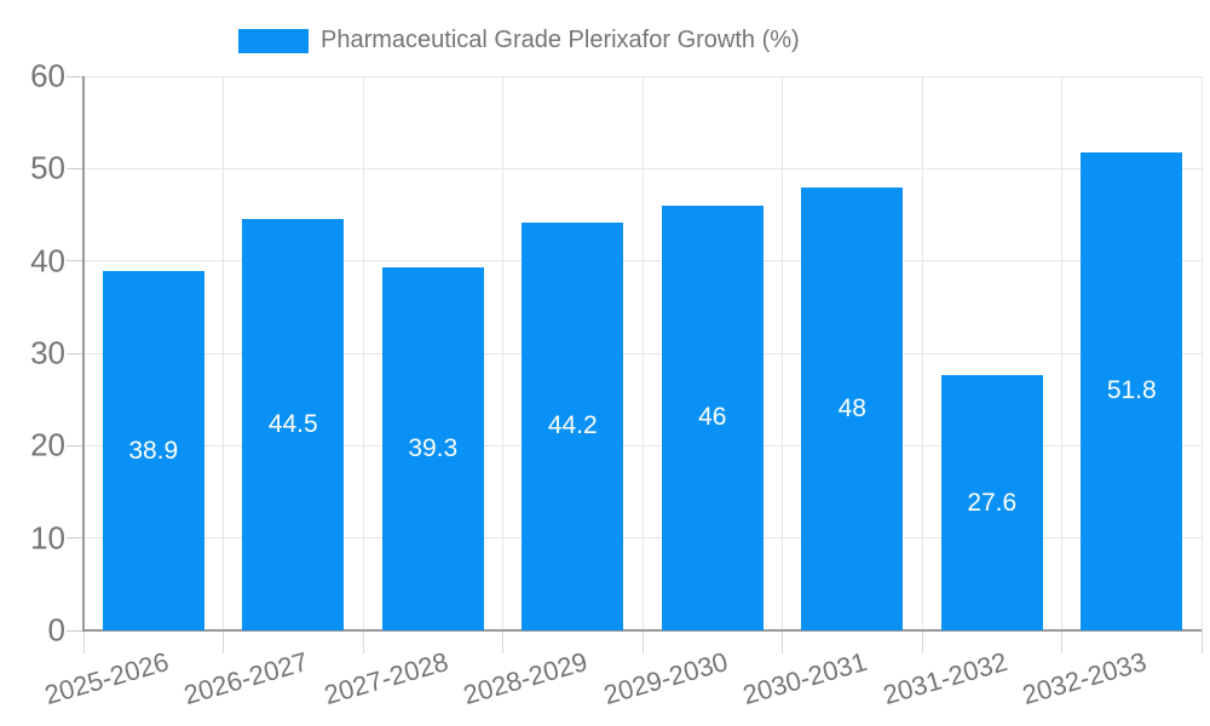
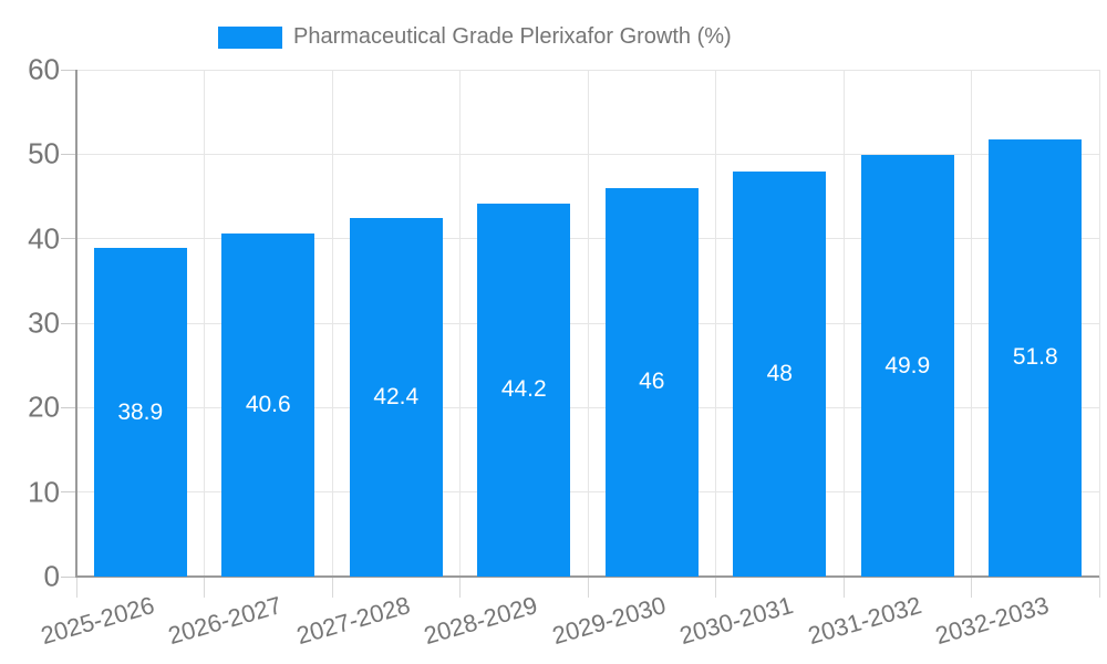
2026-2027: 44.5 -> 40.6
2027-2028: 39.3 -> 42.4
2031-2032: 27.6 -> 49.9
